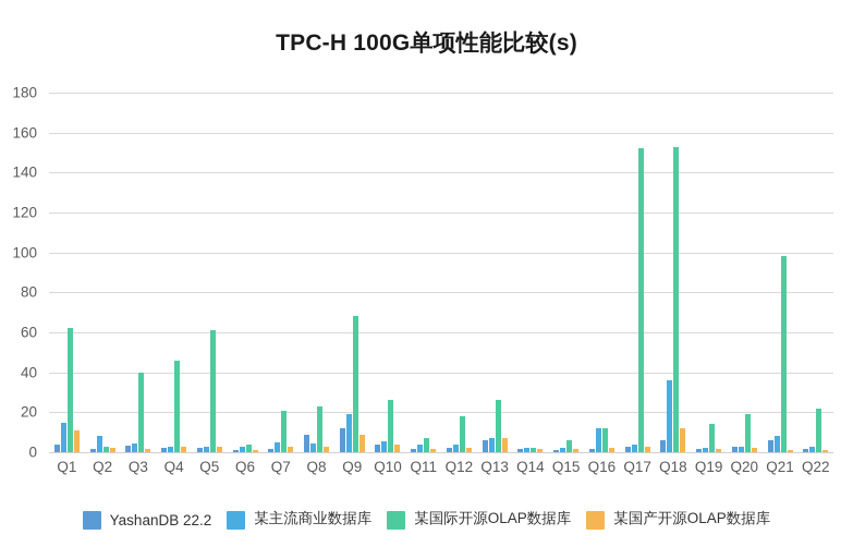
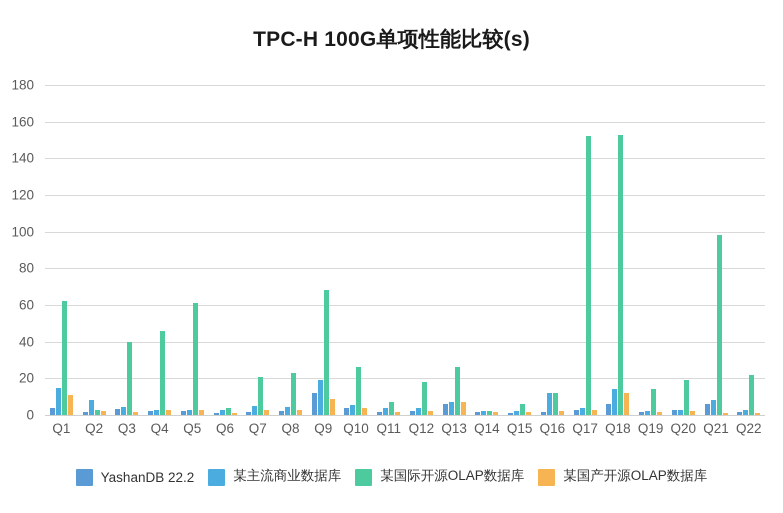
YashanDB 22.2/Q8: 9 -> 2
某主流商业数据库/Q18: 36 -> 14
